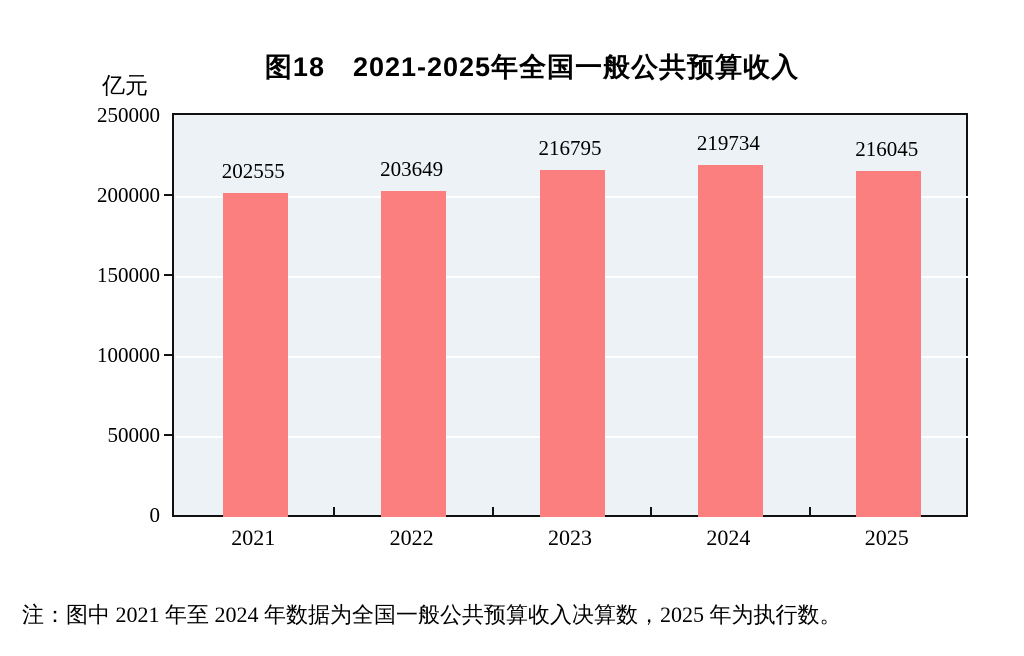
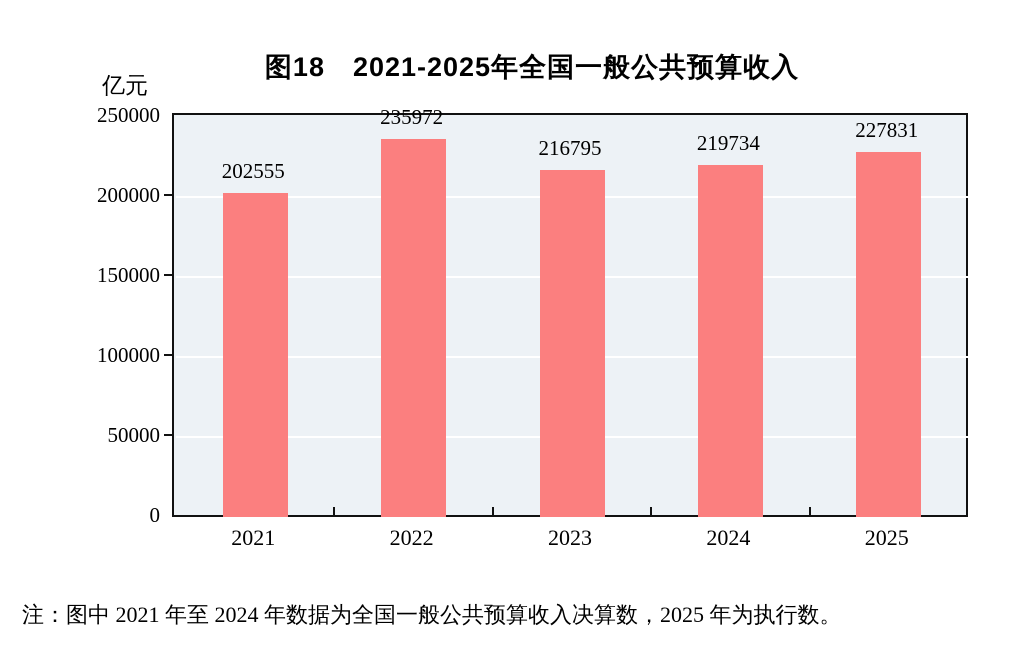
2022: 203649 -> 235972
2025: 216045 -> 227831
